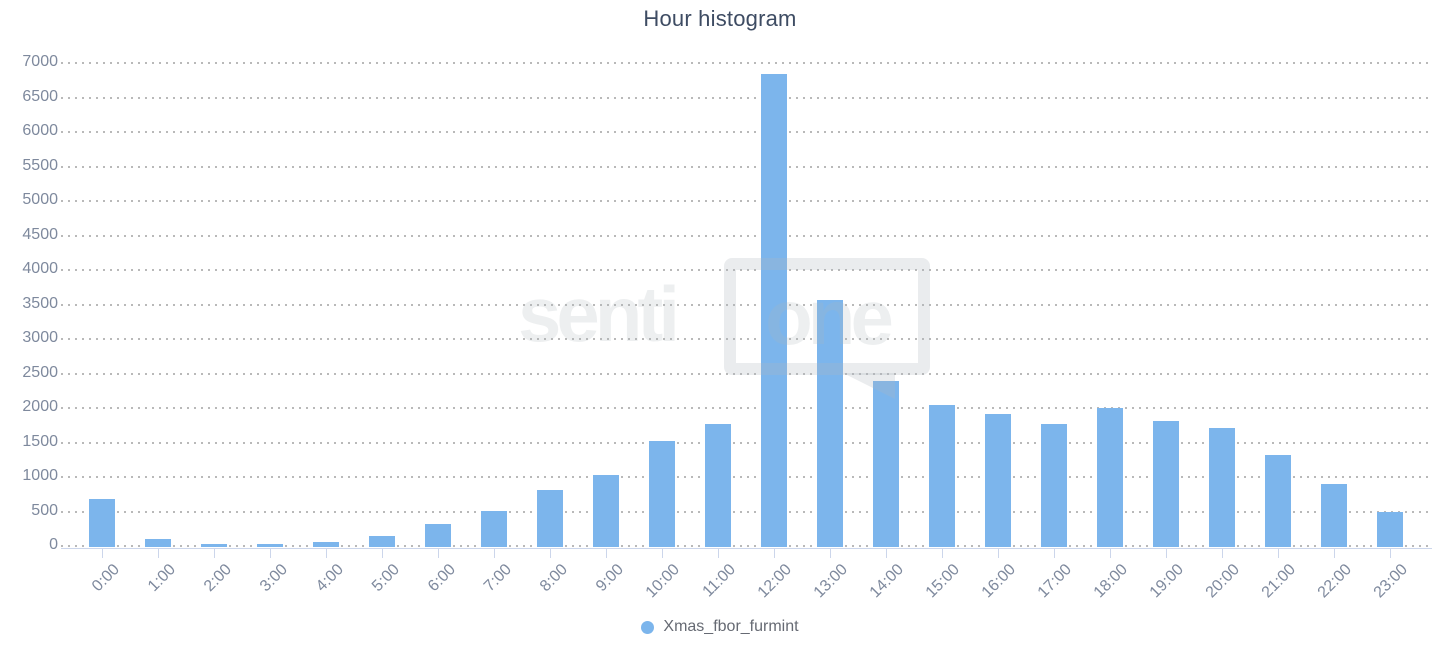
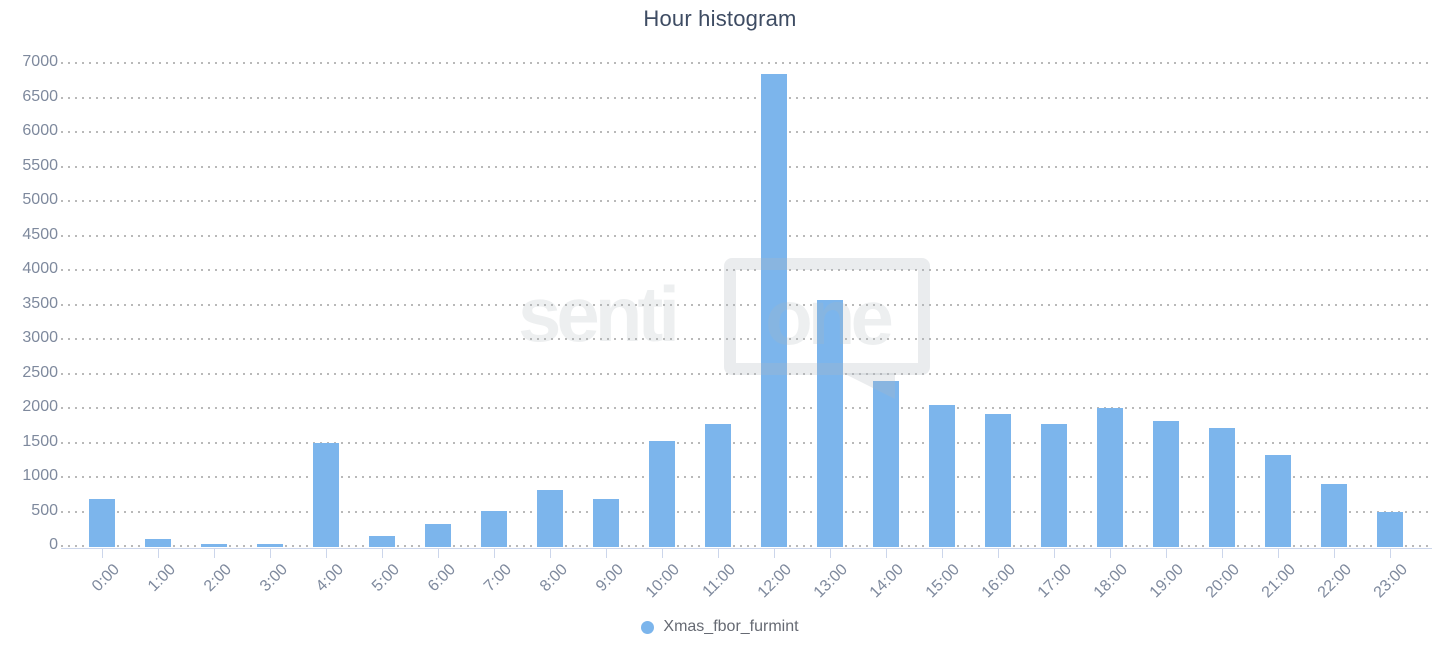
4:00: 100 -> 1500
9:00: 1000 -> 700
